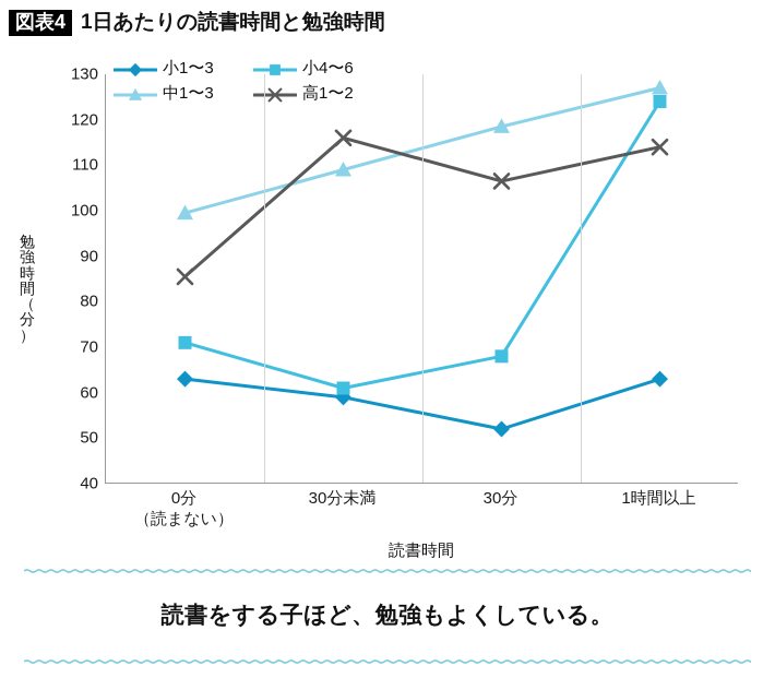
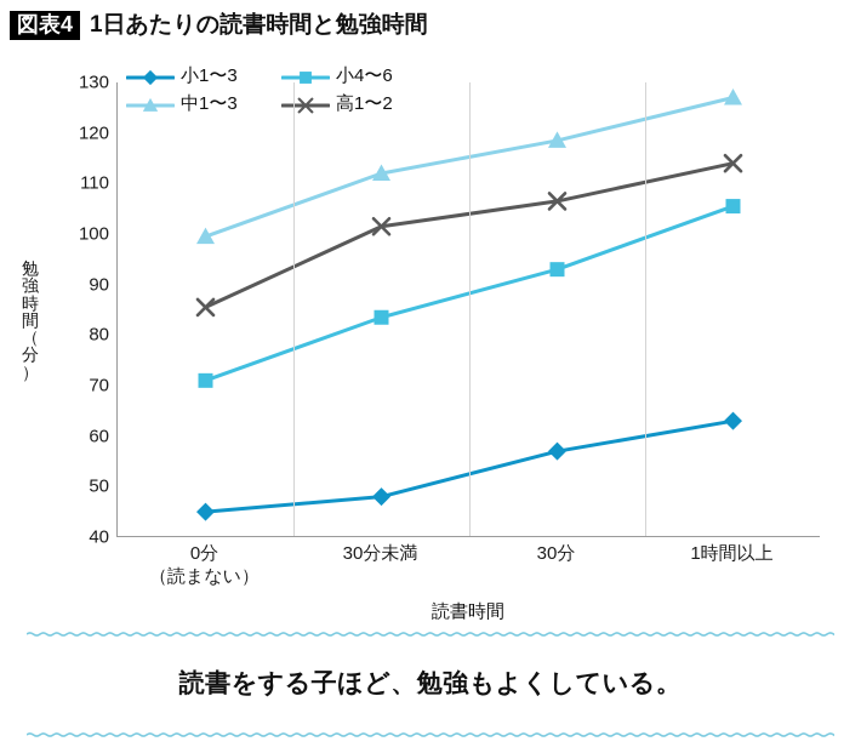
小1〜3/0分（読まない）: 63 -> 45
小1〜3/30分未満: 59 -> 48
小4〜6/30分未満: 61 -> 84
中1〜3/30分未満: 109 -> 112
高1〜2/30分未満: 116 -> 102
小1〜3/30分: 52 -> 57
小4〜6/30分: 68 -> 93
小4〜6/1時間以上: 124 -> 106
